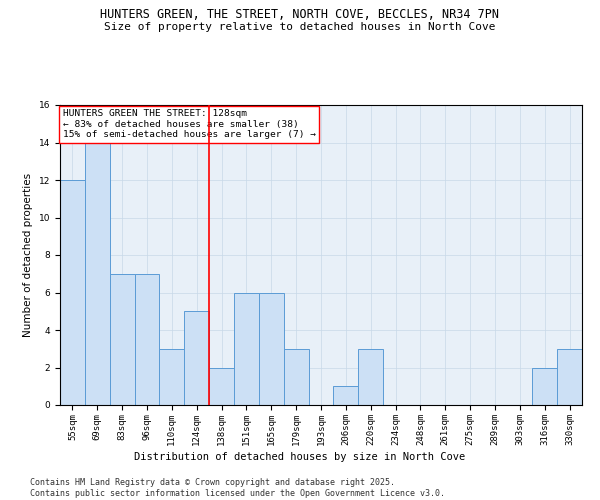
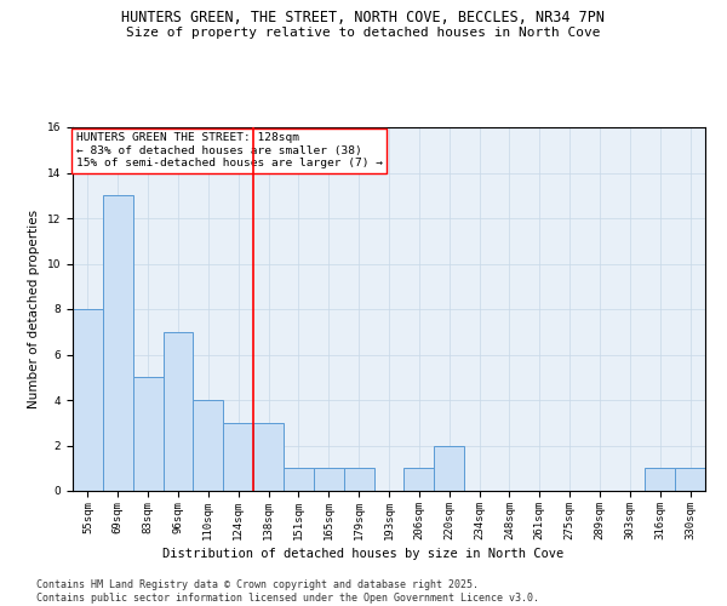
55sqm: 12 -> 8
69sqm: 14 -> 13
83sqm: 7 -> 5
110sqm: 3 -> 4
124sqm: 5 -> 3
138sqm: 2 -> 3
151sqm: 6 -> 1
165sqm: 6 -> 1
179sqm: 3 -> 1
220sqm: 3 -> 2
316sqm: 2 -> 1
330sqm: 3 -> 1
